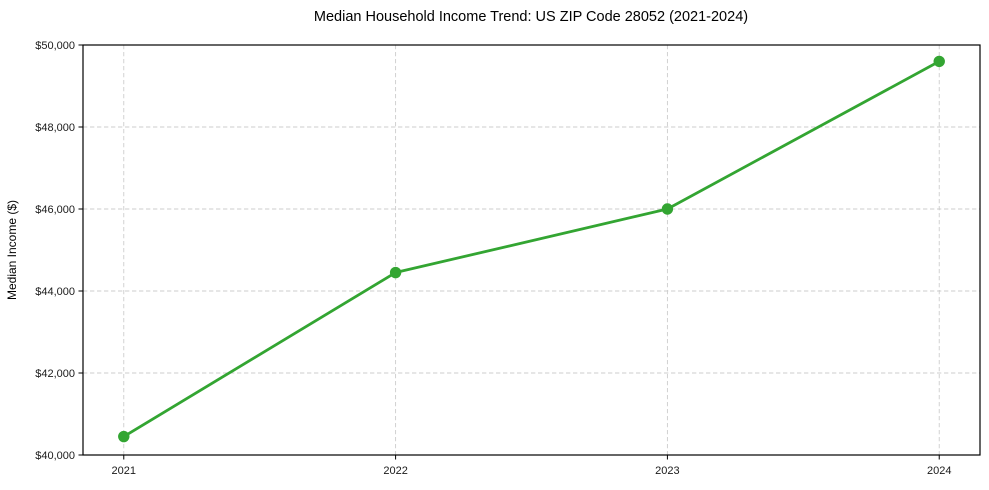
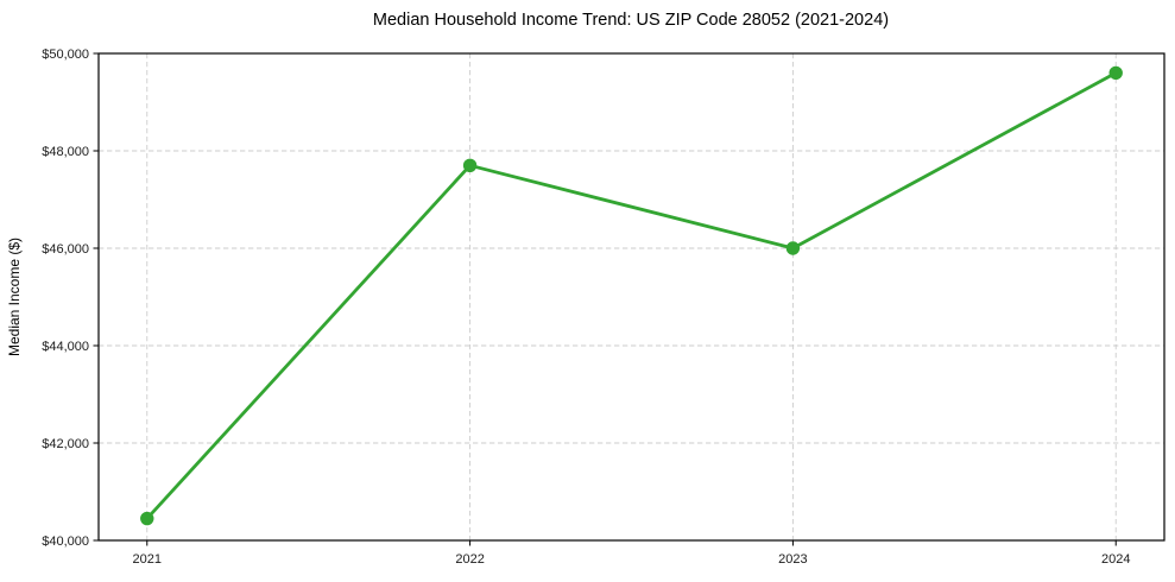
2022: $44400 -> $47700
